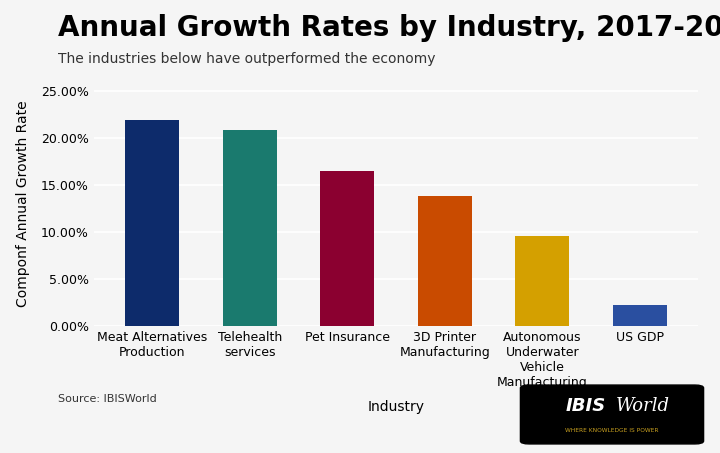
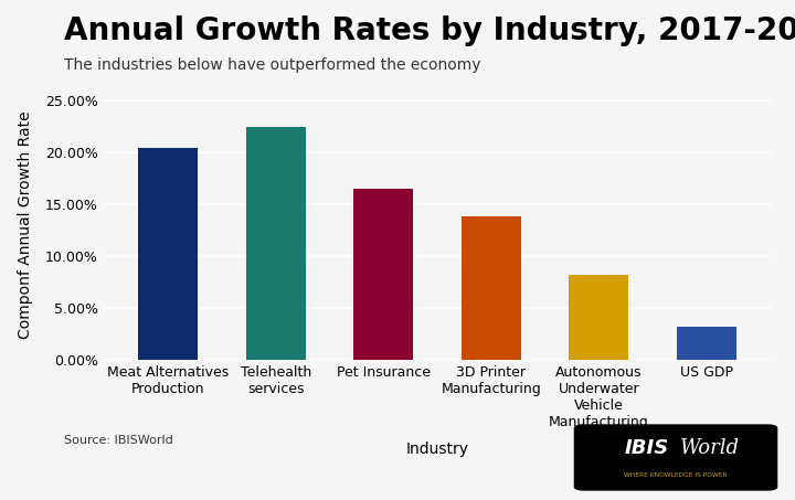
Meat Alternatives Production: 21.9% -> 20.4%
Telehealth services: 20.9% -> 22.4%
Autonomous Underwater Vehicle Manufacturing: 9.6% -> 8.2%
US GDP: 2.2% -> 3.2%
